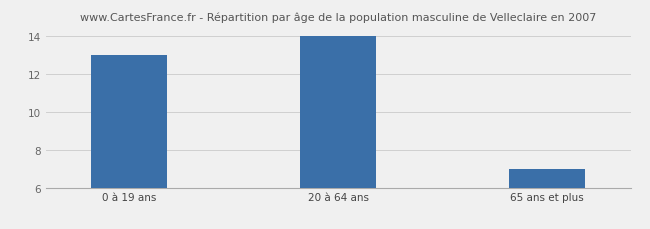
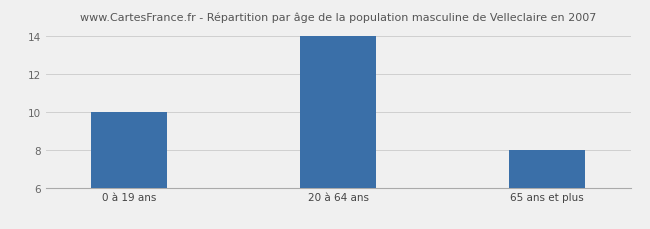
0 à 19 ans: 13 -> 10
65 ans et plus: 7 -> 8
